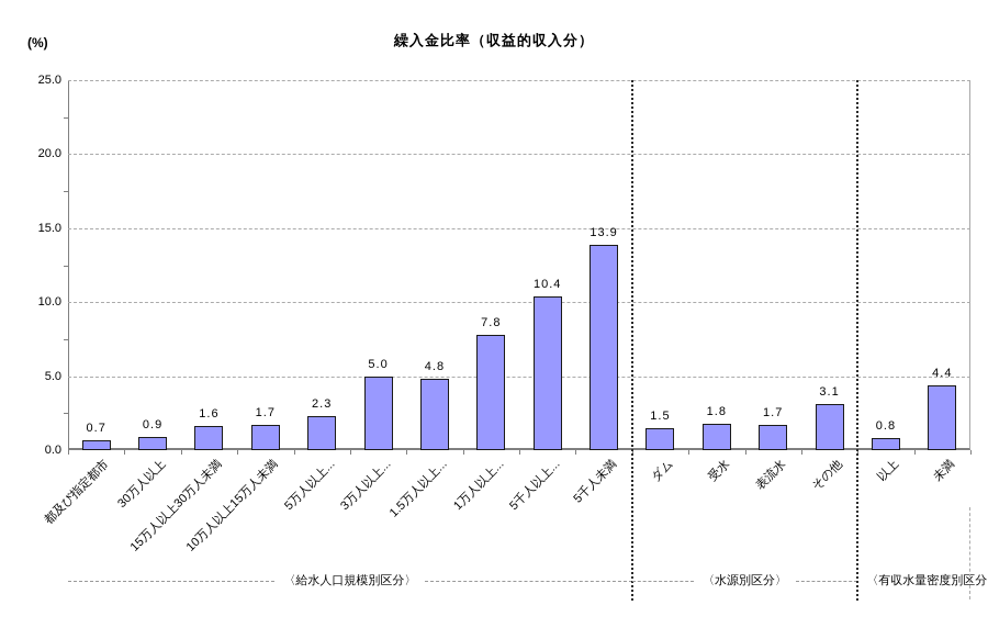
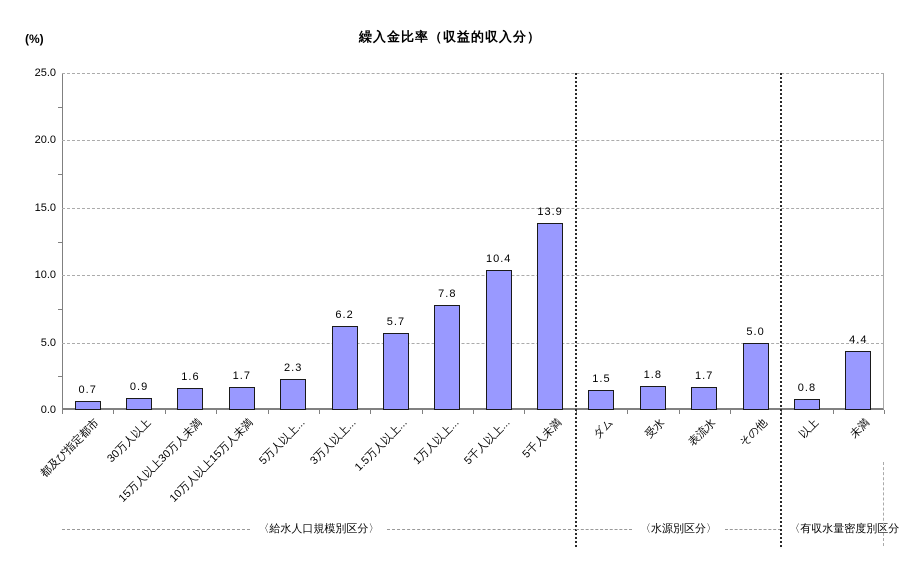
3万人以上...: 5.0 -> 6.2
1.5万人以上...: 4.8 -> 5.7
その他: 3.1 -> 5.0
